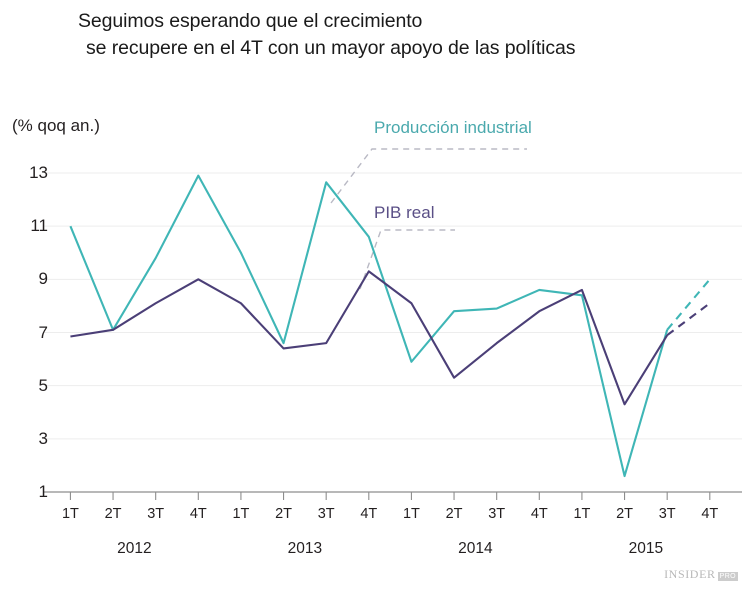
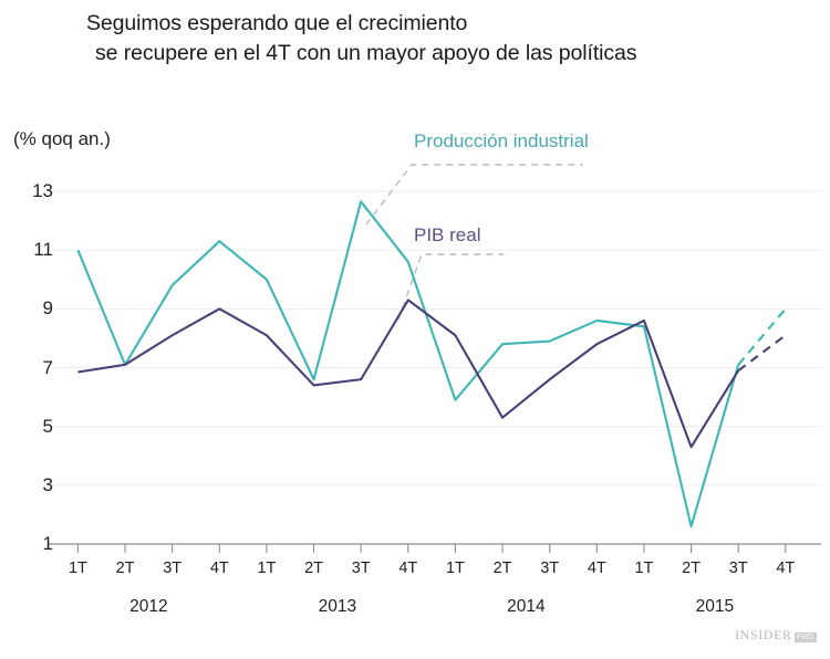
Producción industrial/4T 2012: 12.9 -> 11.3
